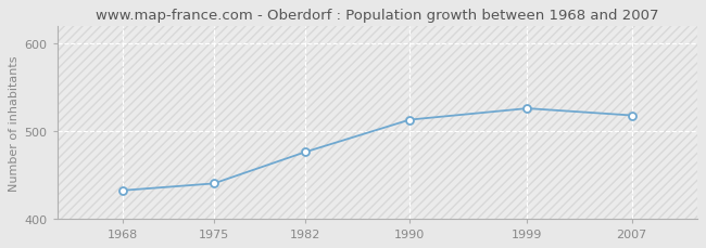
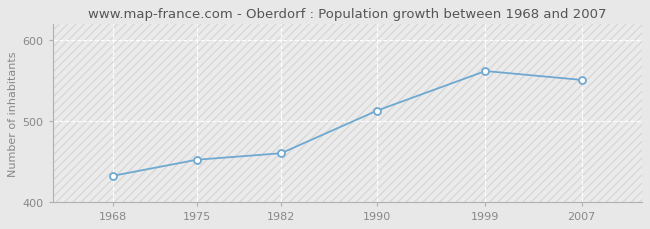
1975: 440 -> 452
1982: 476 -> 460
1999: 526 -> 562
2007: 518 -> 551
